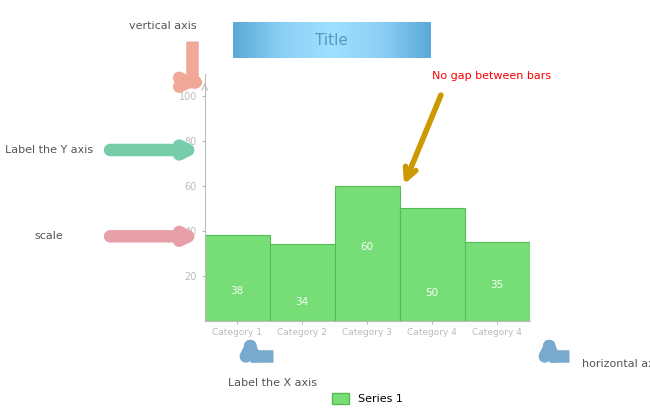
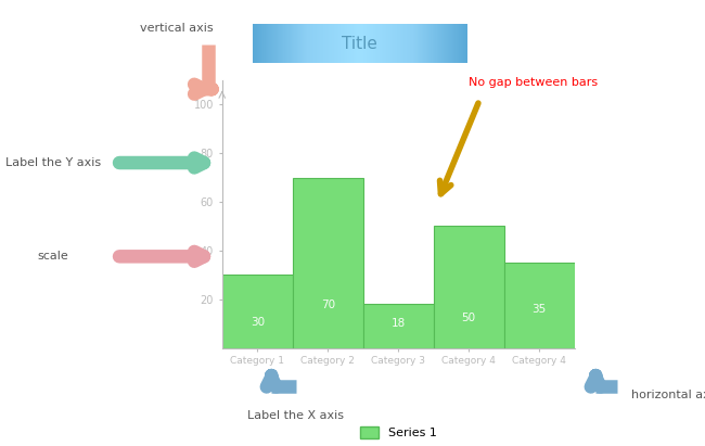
Category 1: 38 -> 30
Category 2: 34 -> 70
Category 3: 60 -> 18
